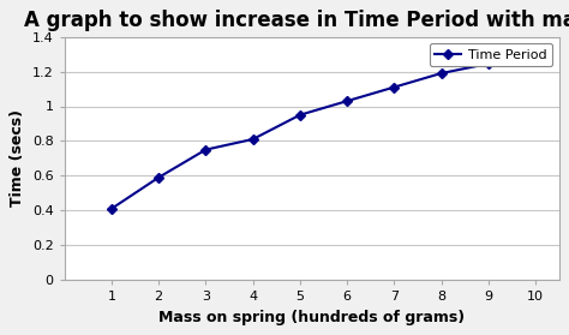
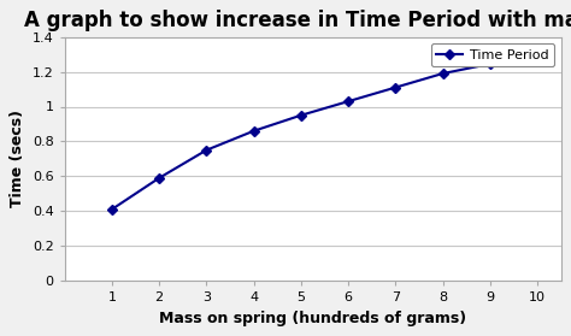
4: 0.81 -> 0.86
